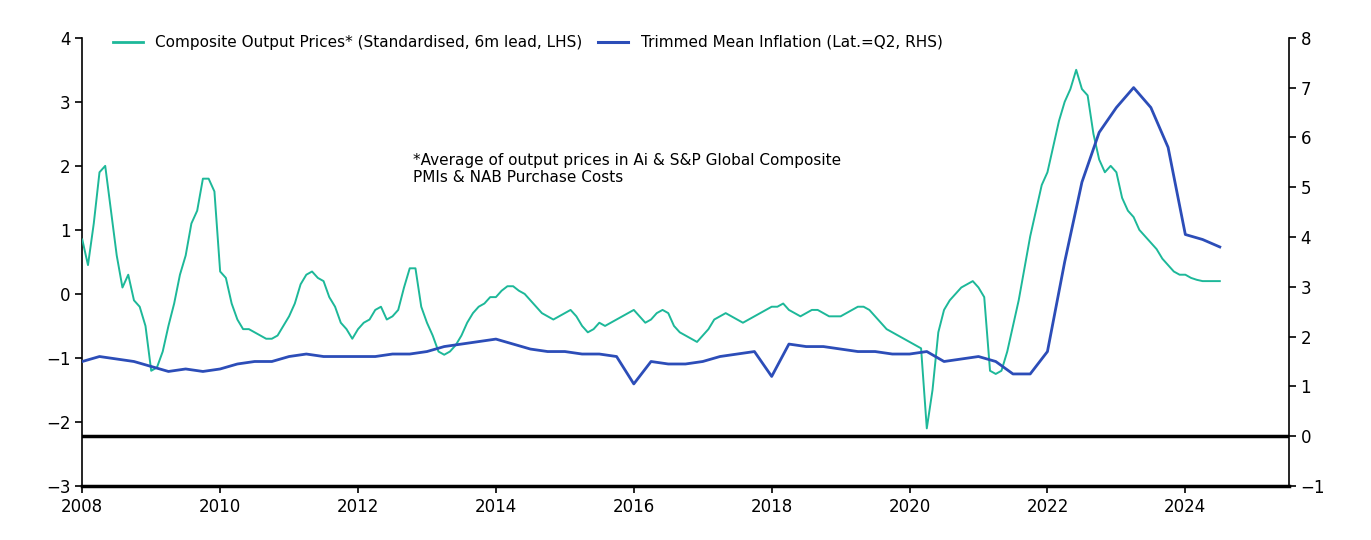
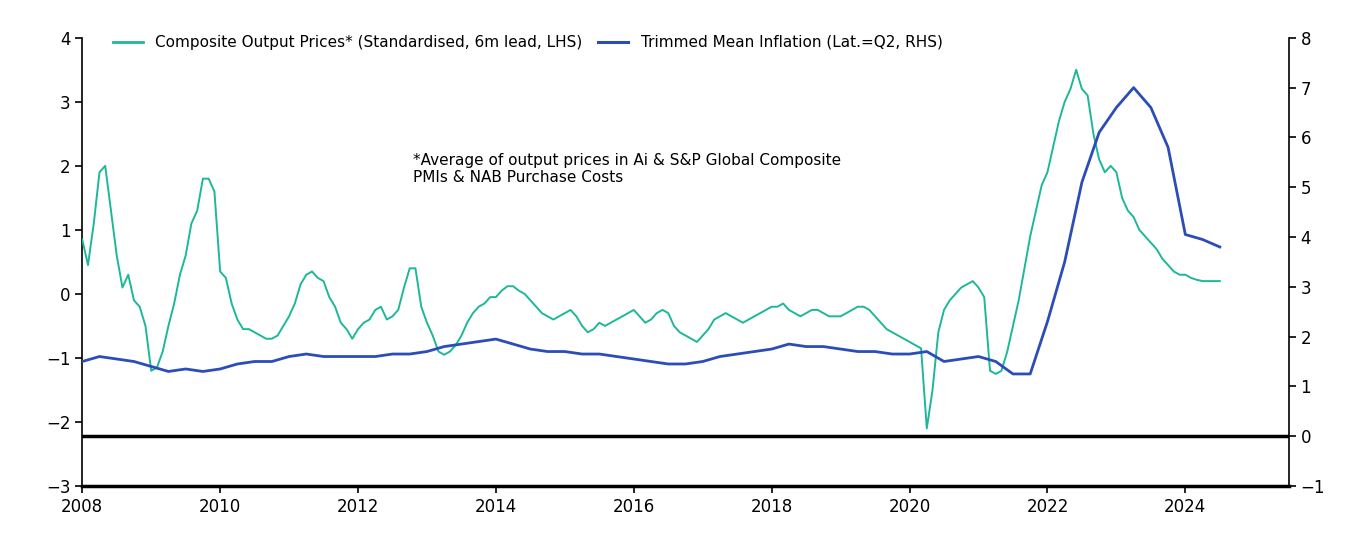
Trimmed Mean Inflation (Lat.=Q2, RHS)/2016: 1.05 -> 1.55
Trimmed Mean Inflation (Lat.=Q2, RHS)/2018: 1.20 -> 1.75
Trimmed Mean Inflation (Lat.=Q2, RHS)/2022: 1.70 -> 2.30
